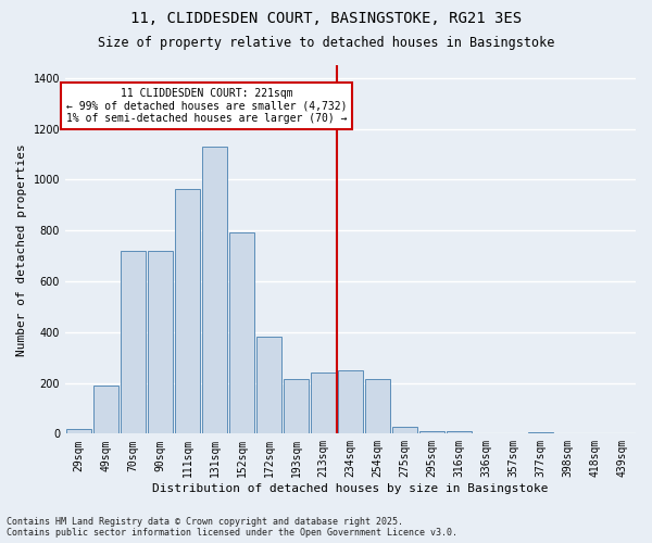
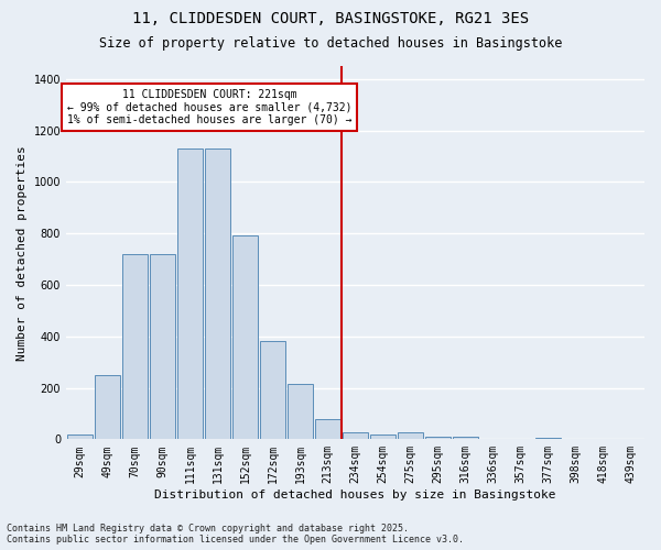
49sqm: 190 -> 250
111sqm: 965 -> 1130
213sqm: 240 -> 80
234sqm: 250 -> 25
254sqm: 215 -> 20
